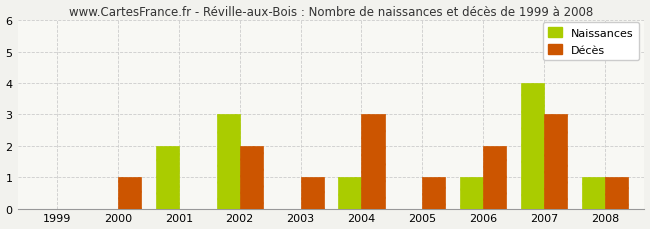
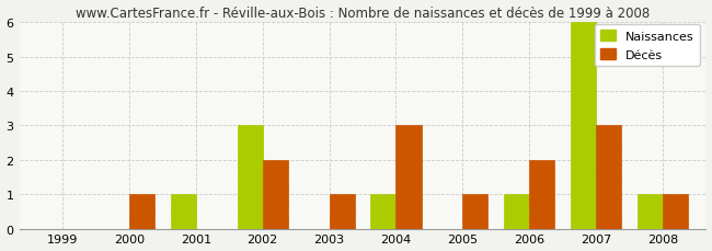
Naissances/2001: 2 -> 1
Naissances/2007: 4 -> 6
